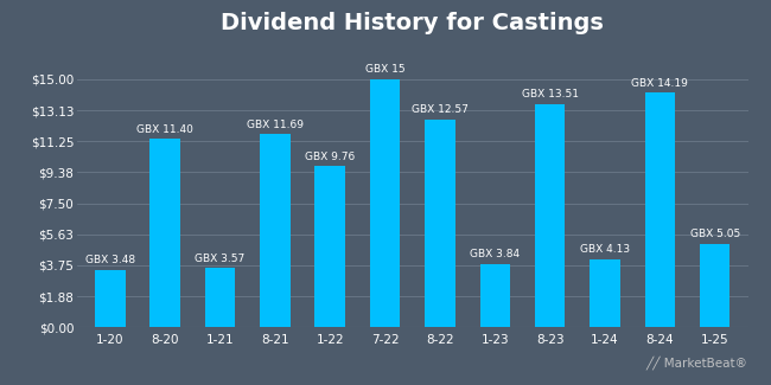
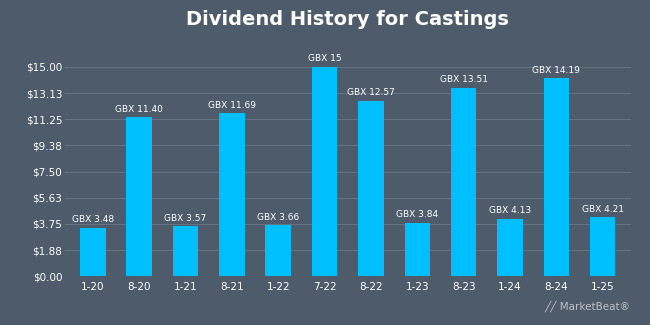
1-22: 9.76 -> 3.66
1-25: 5.05 -> 4.21
